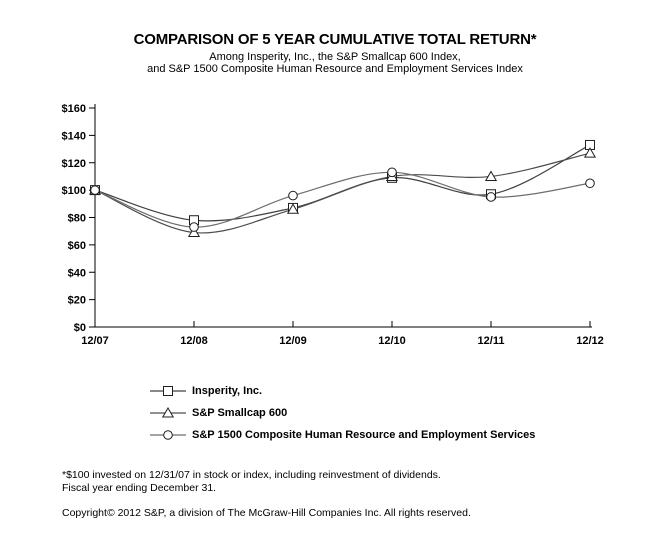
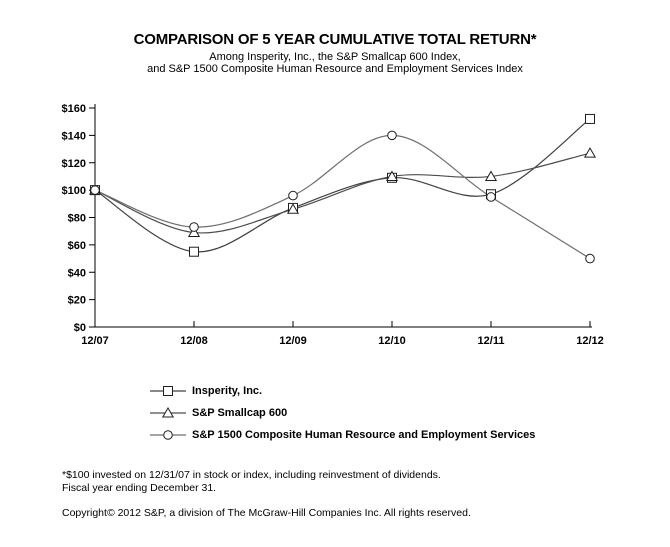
Insperity, Inc./12/08: $78 -> $55
S&P 1500 Composite Human Resource and Employment Services/12/10: $113 -> $140
Insperity, Inc./12/12: $133 -> $152
S&P 1500 Composite Human Resource and Employment Services/12/12: $105 -> $50
